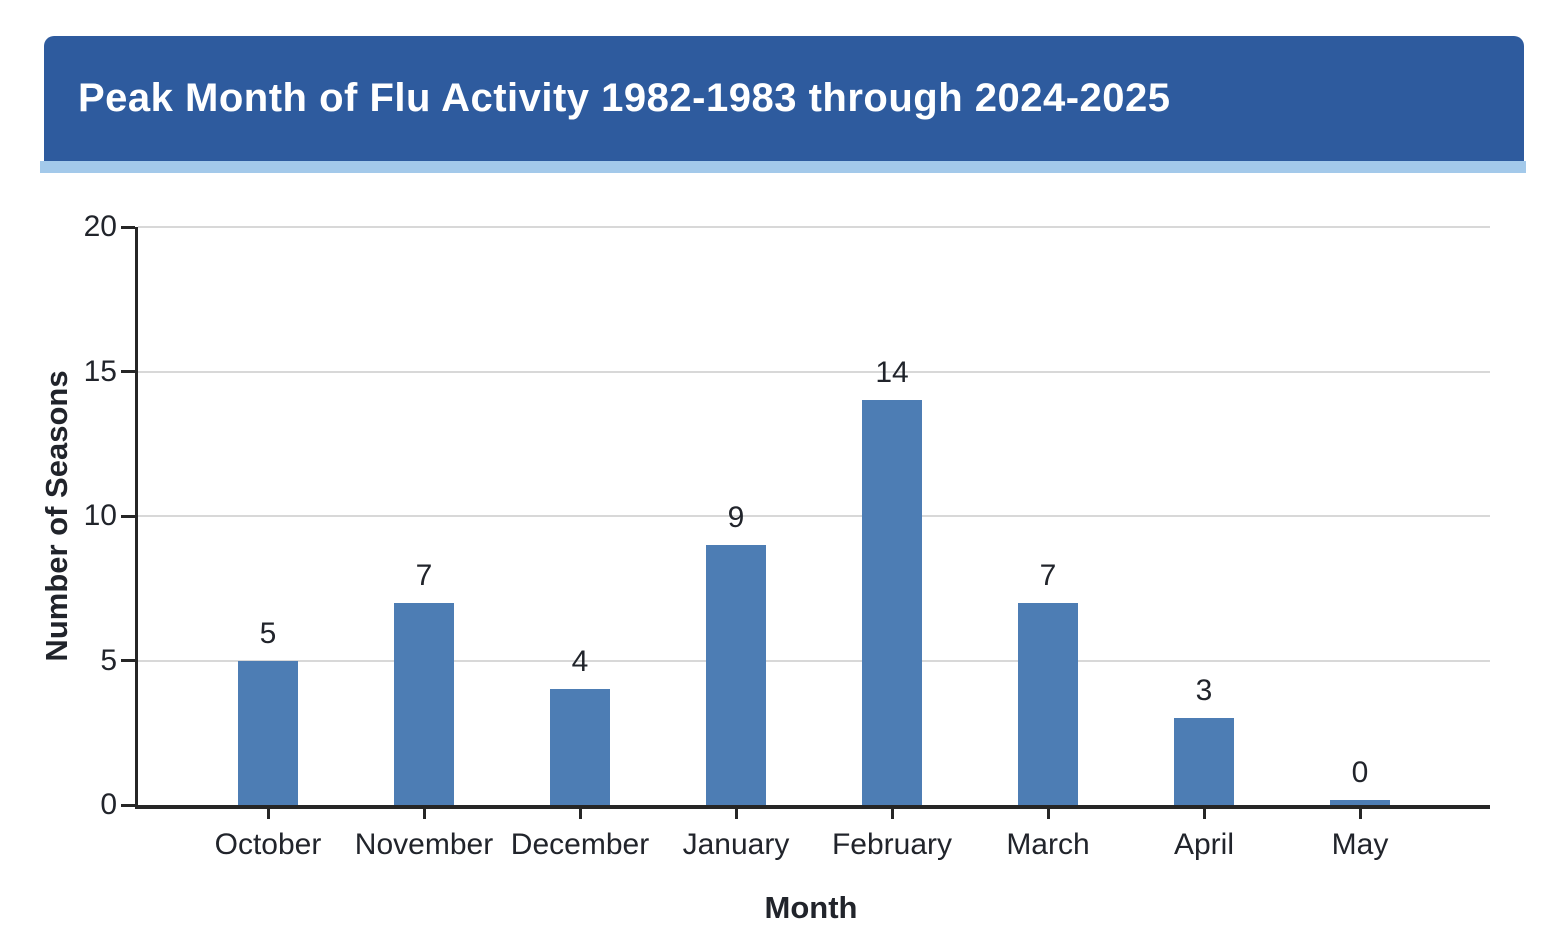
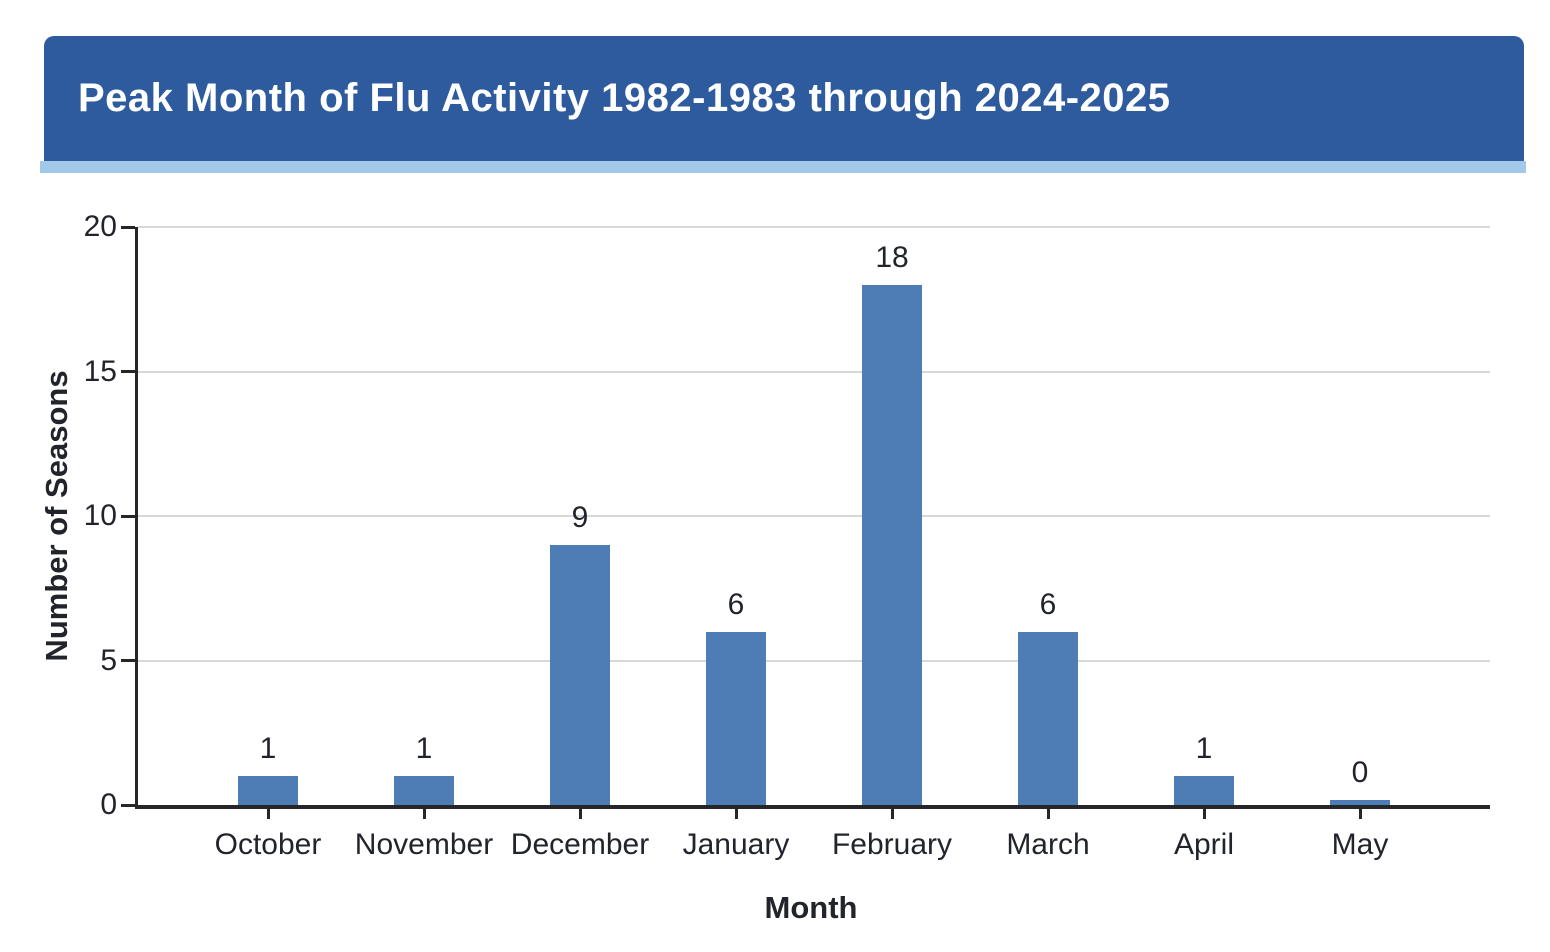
October: 5 -> 1
November: 7 -> 1
December: 4 -> 9
January: 9 -> 6
February: 14 -> 18
March: 7 -> 6
April: 3 -> 1
